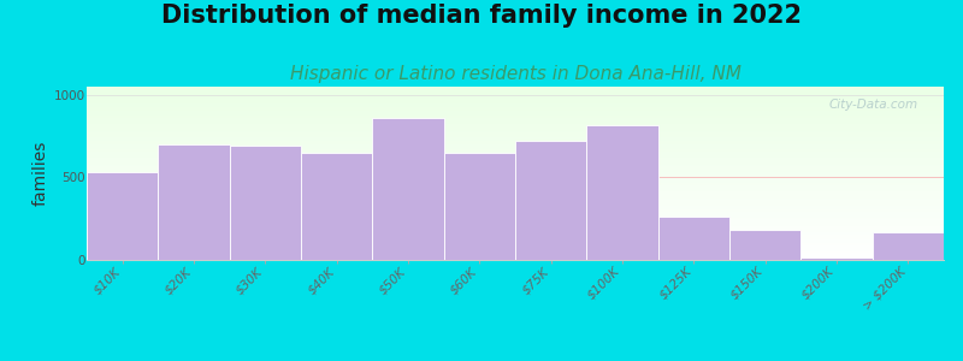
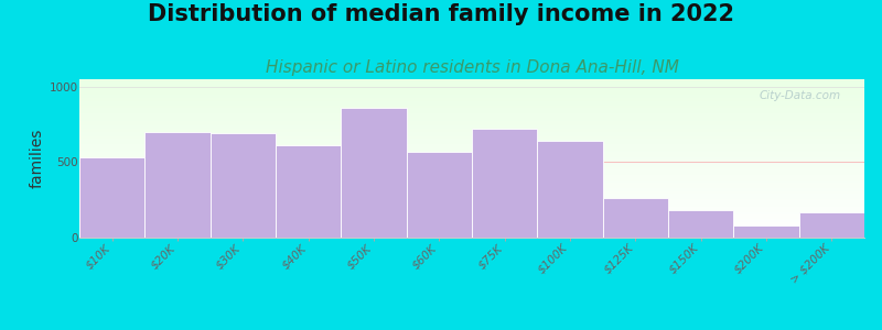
$40K: 650 -> 610
$60K: 650 -> 570
$100K: 820 -> 640
$200K: 20 -> 80
